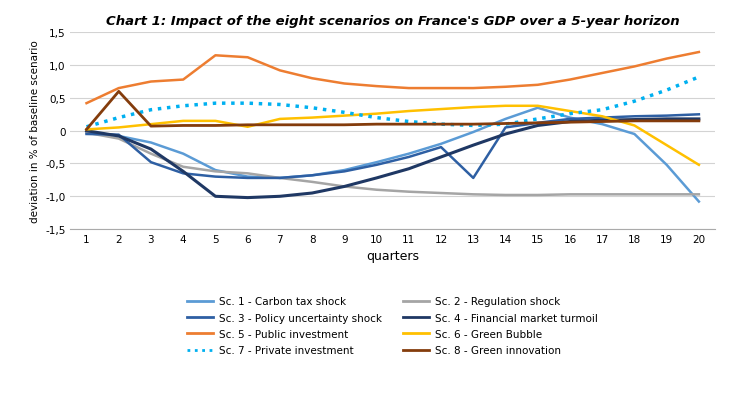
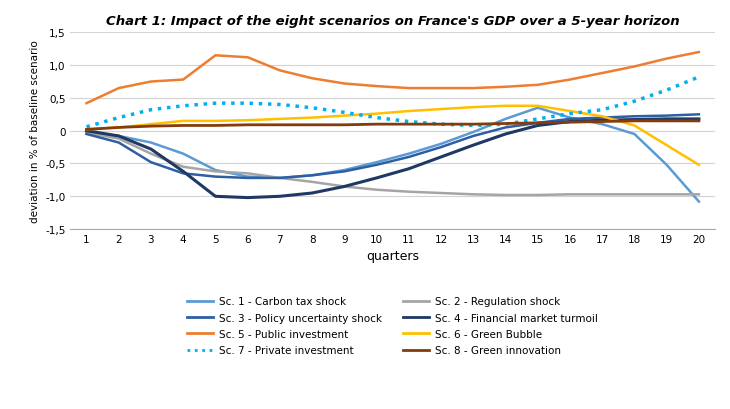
Sc. 3 - Policy uncertainty shock/2: -0,06 -> -0,18
Sc. 8 - Green innovation/2: 0,60 -> 0,05
Sc. 6 - Green Bubble/6: 0,06 -> 0,16
Sc. 3 - Policy uncertainty shock/13: -0,72 -> -0,08
